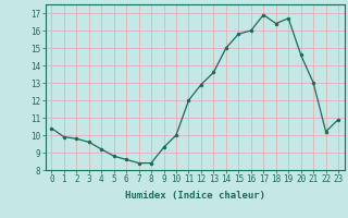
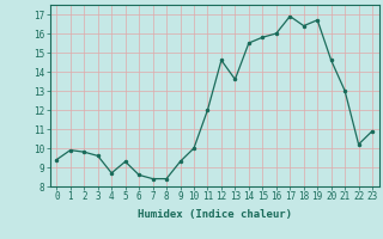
0: 10.4 -> 9.4
4: 9.2 -> 8.7
5: 8.8 -> 9.3
12: 12.9 -> 14.6
14: 15.0 -> 15.5
